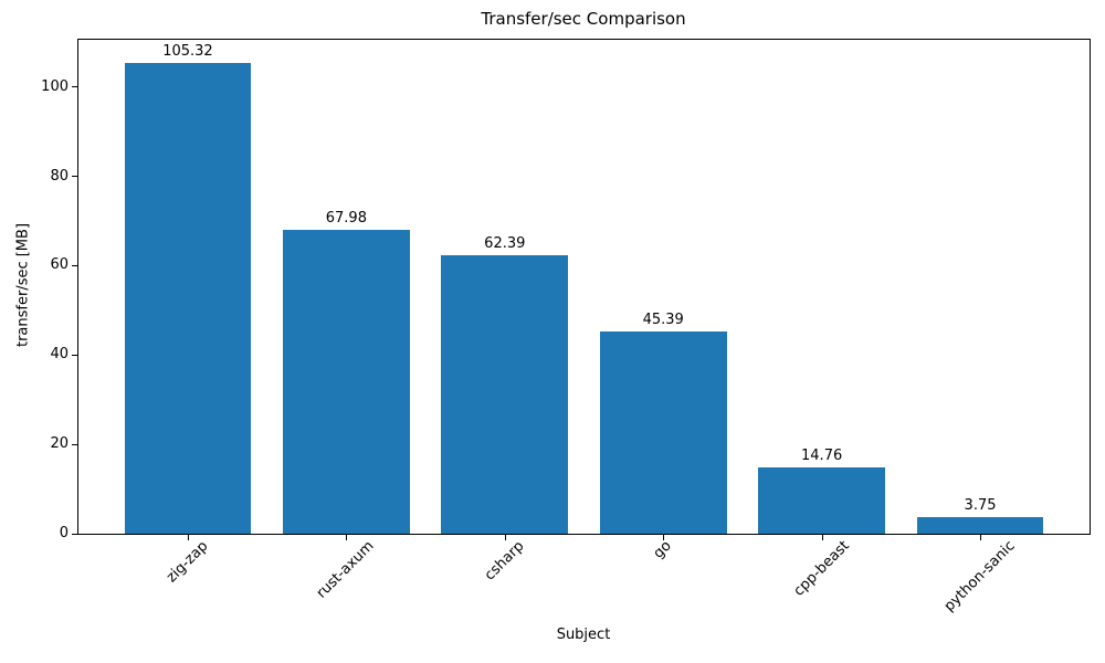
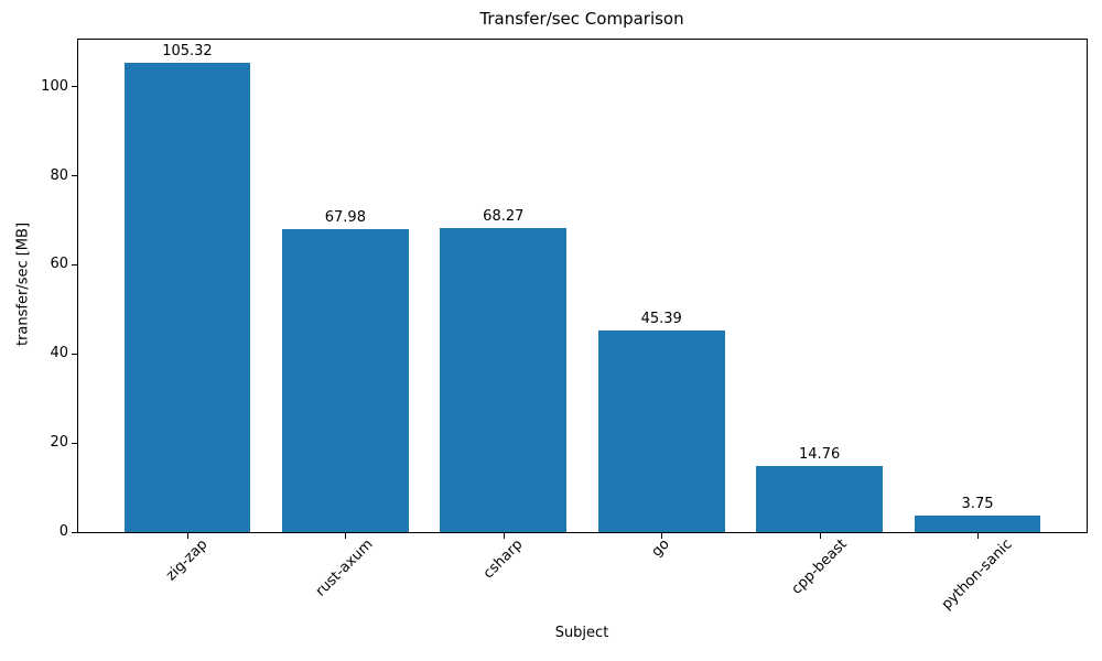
csharp: 62.39 -> 68.27
